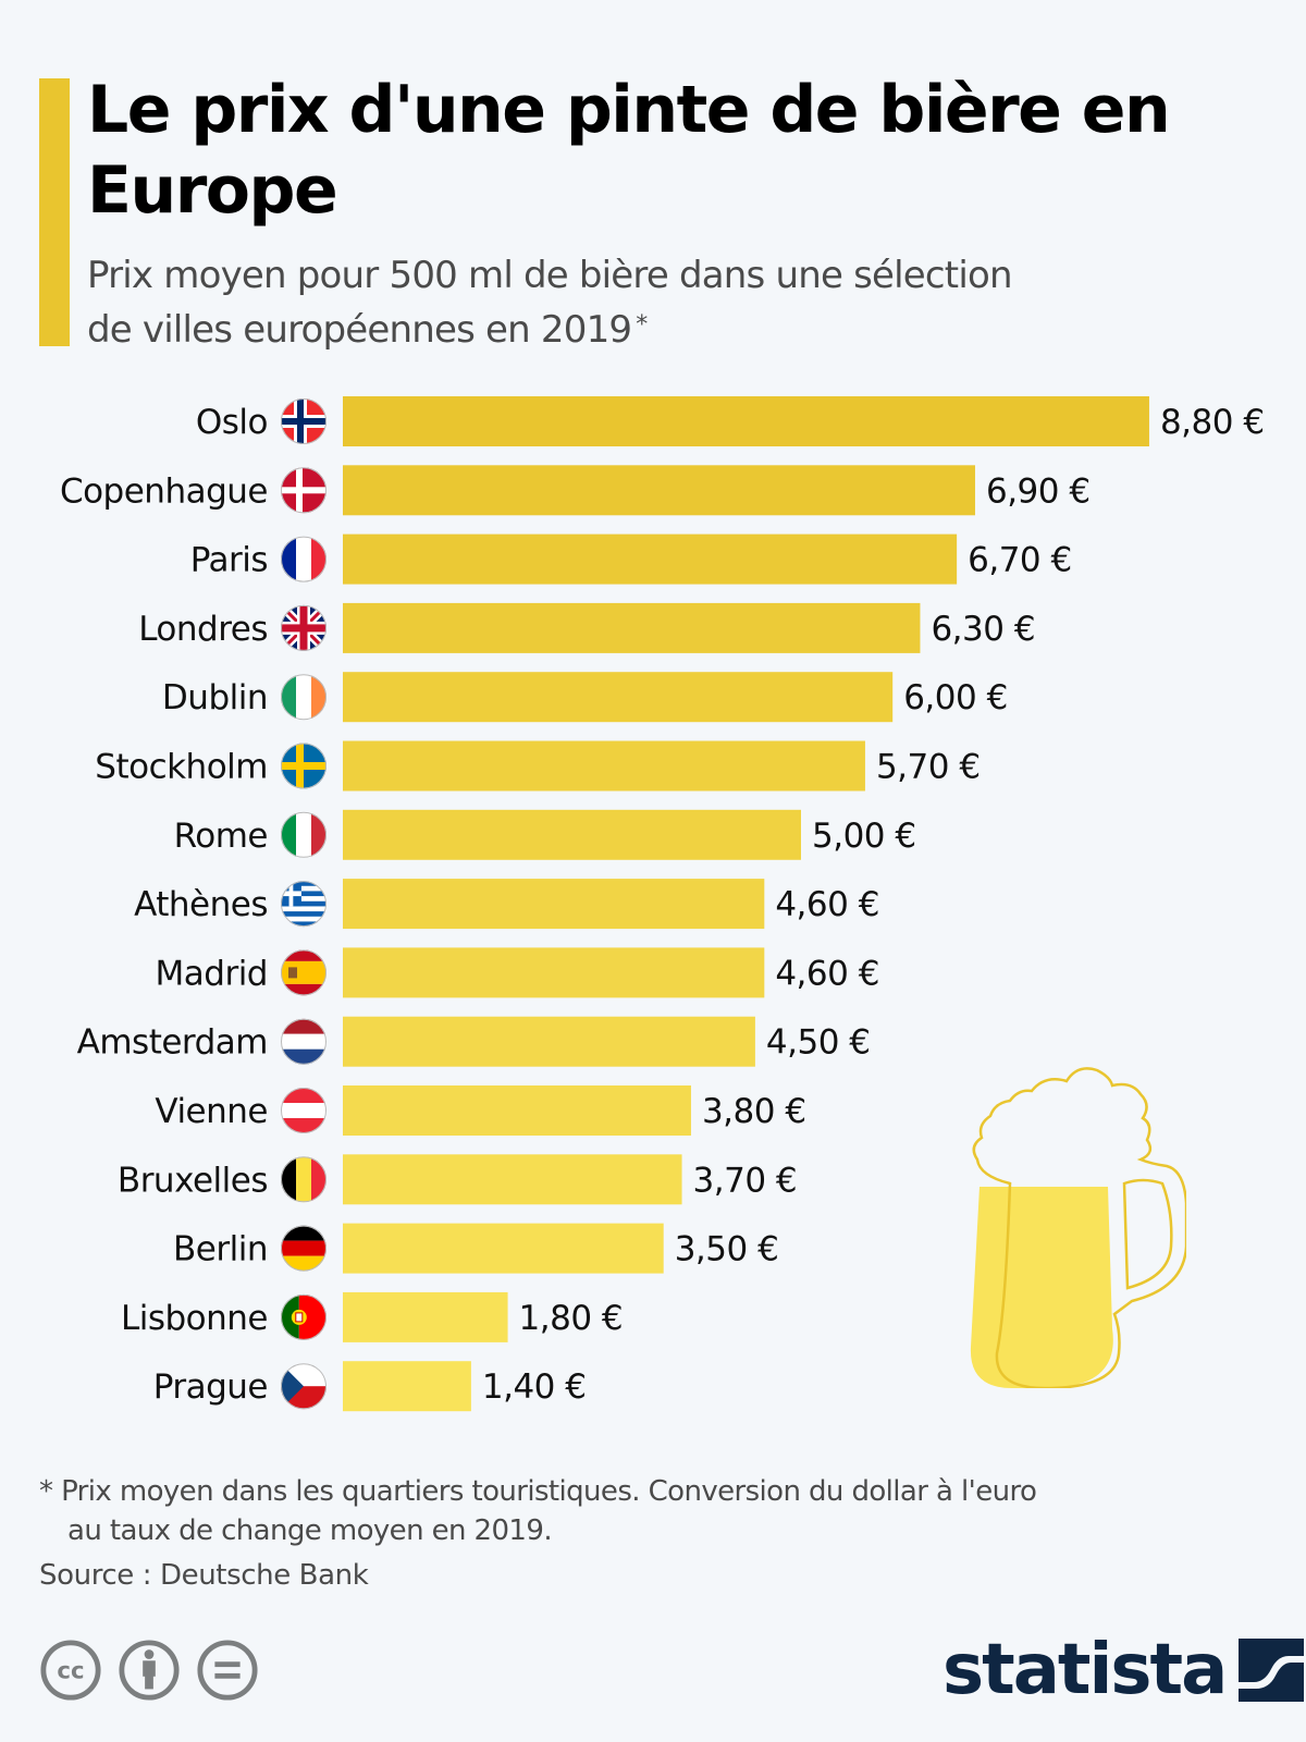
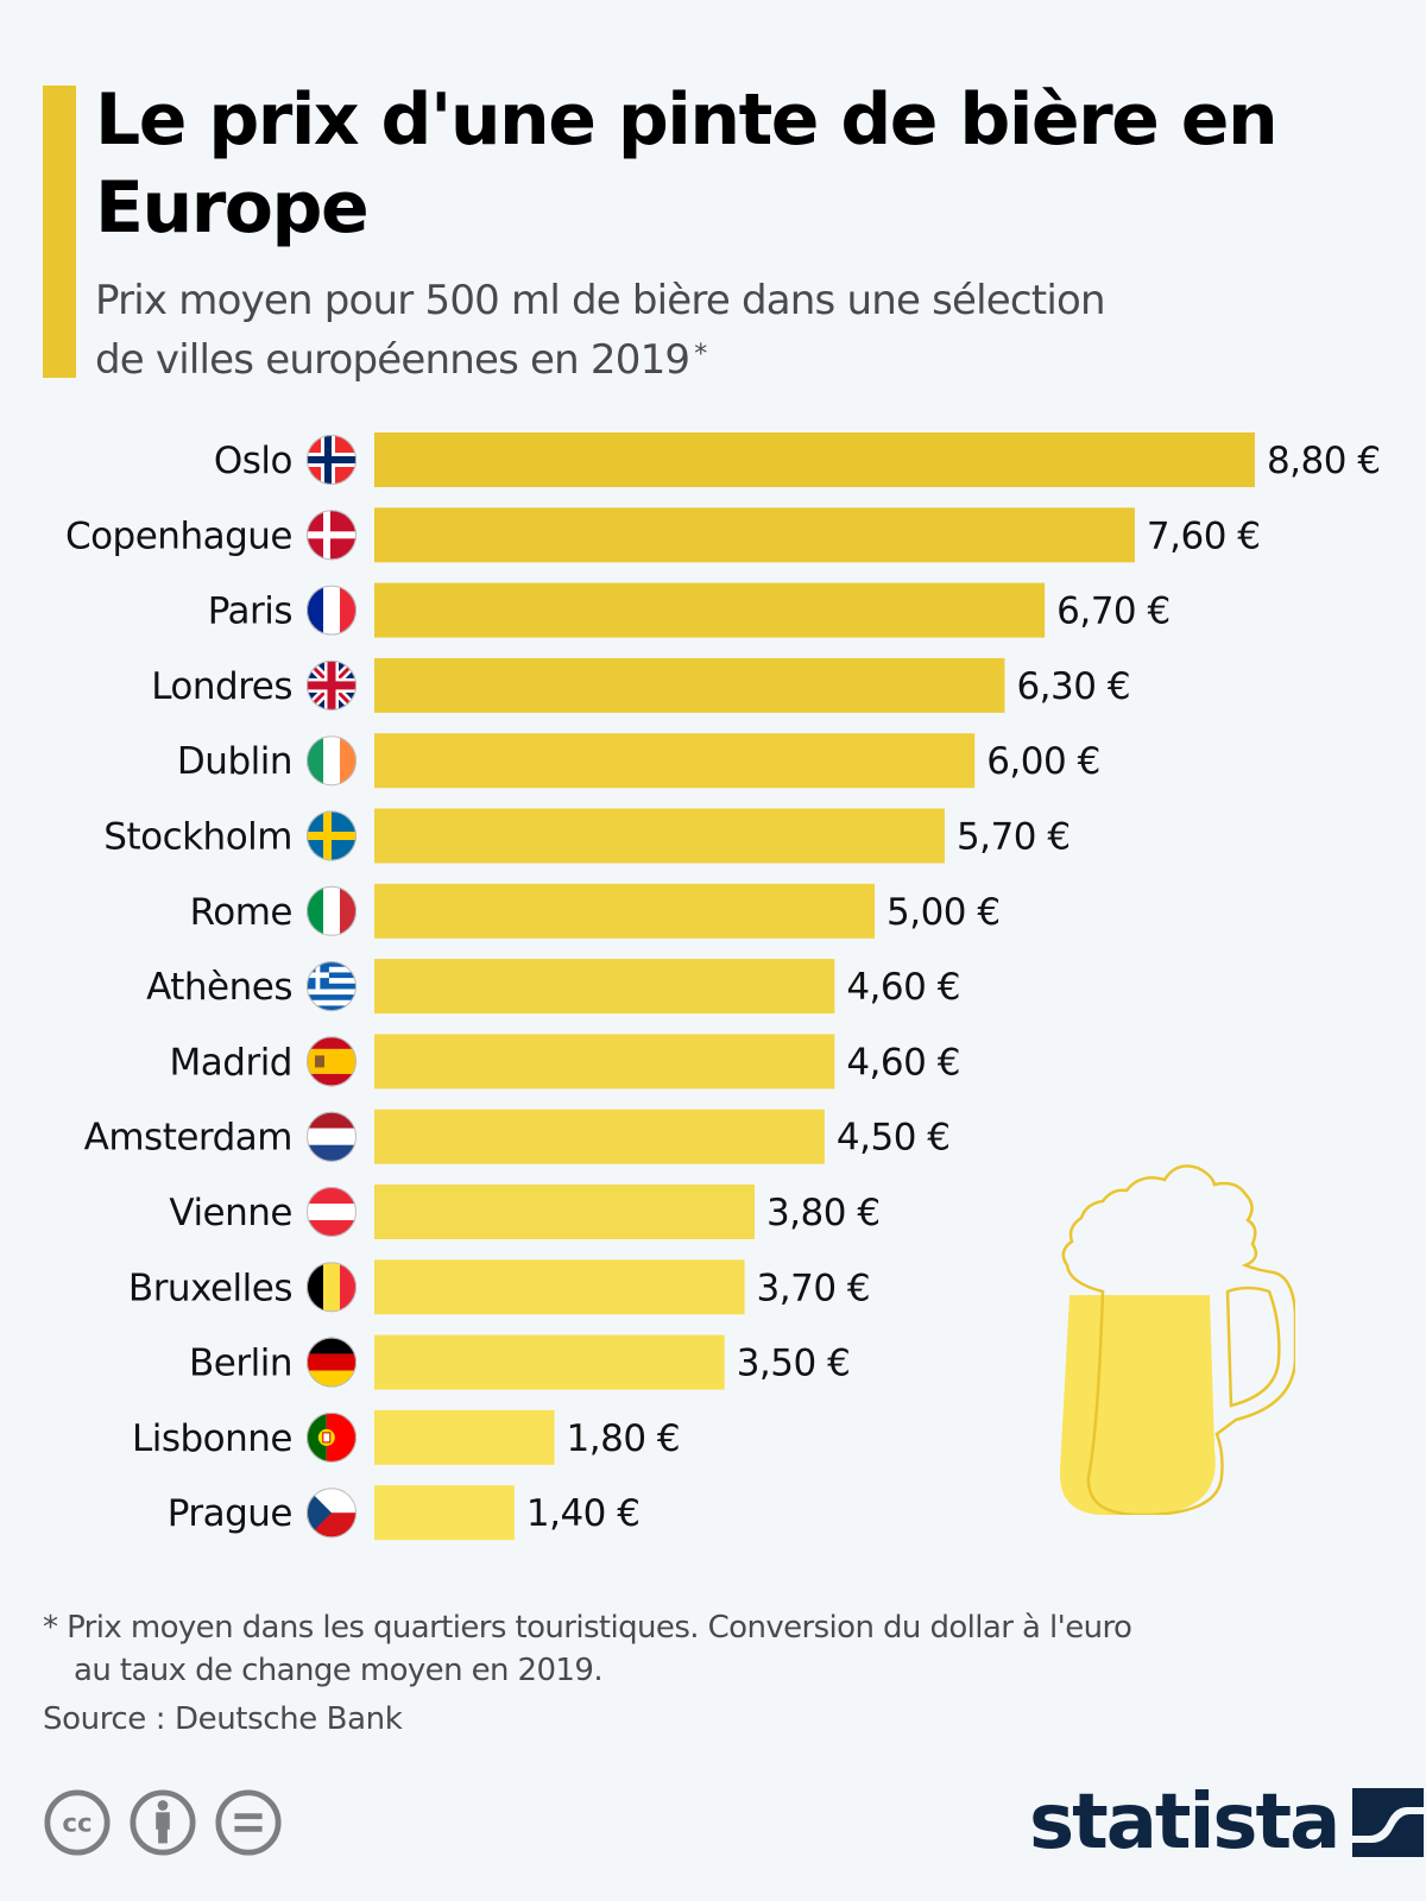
Copenhague: 6,90 -> 7,60
